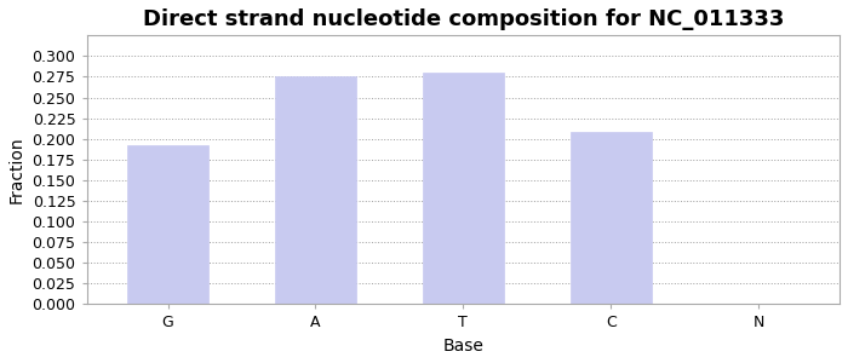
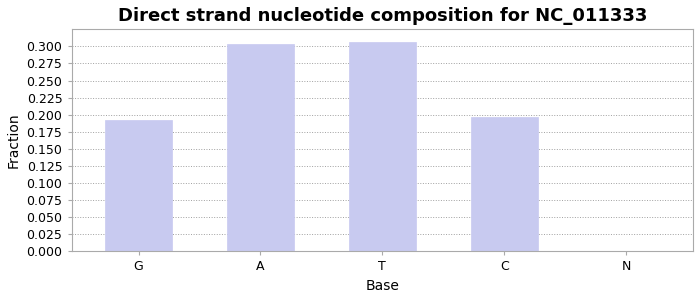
A: 0.276 -> 0.304
T: 0.280 -> 0.306
C: 0.208 -> 0.197
